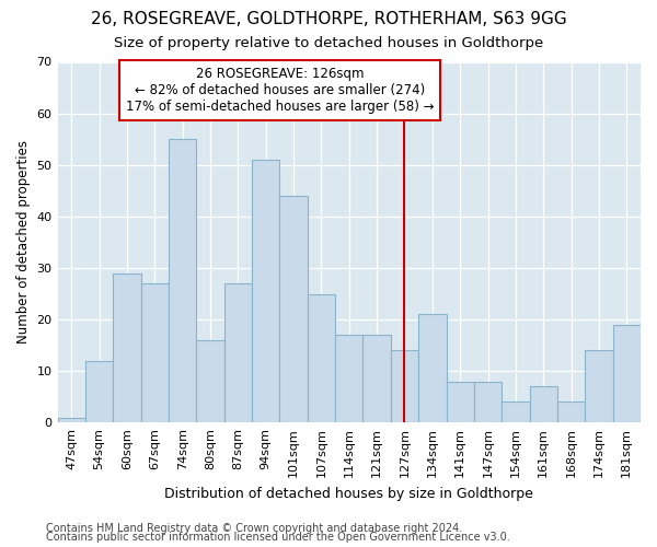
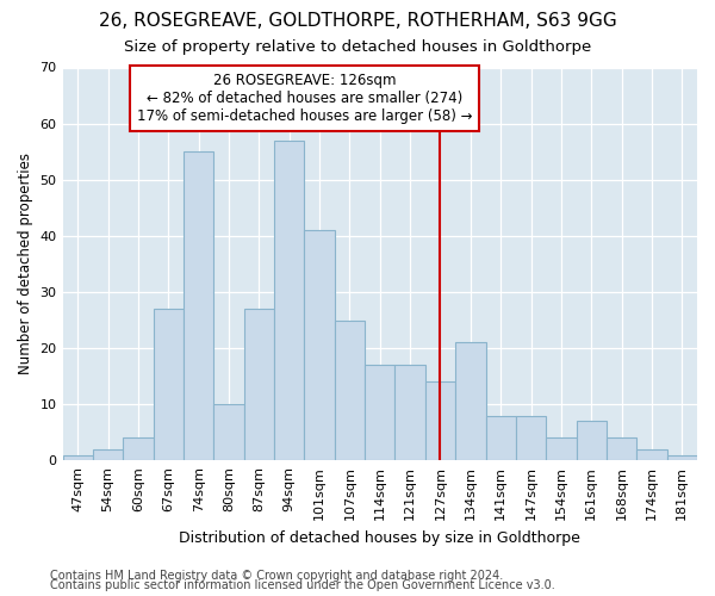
54sqm: 12 -> 2
60sqm: 29 -> 4
80sqm: 16 -> 10
94sqm: 51 -> 57
101sqm: 44 -> 41
174sqm: 14 -> 2
181sqm: 19 -> 1
